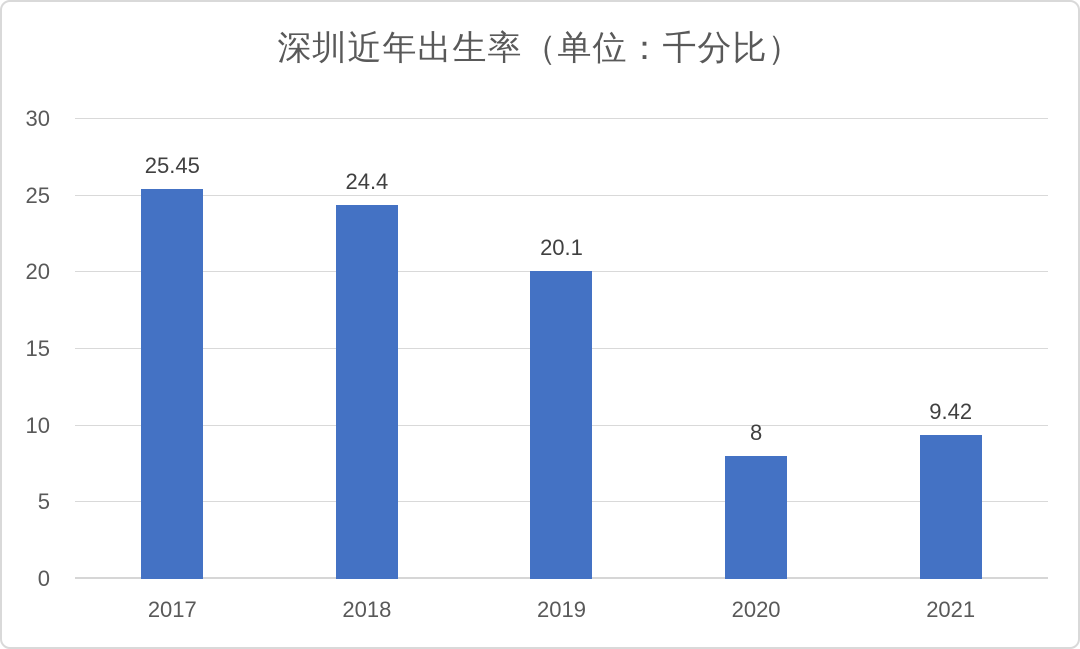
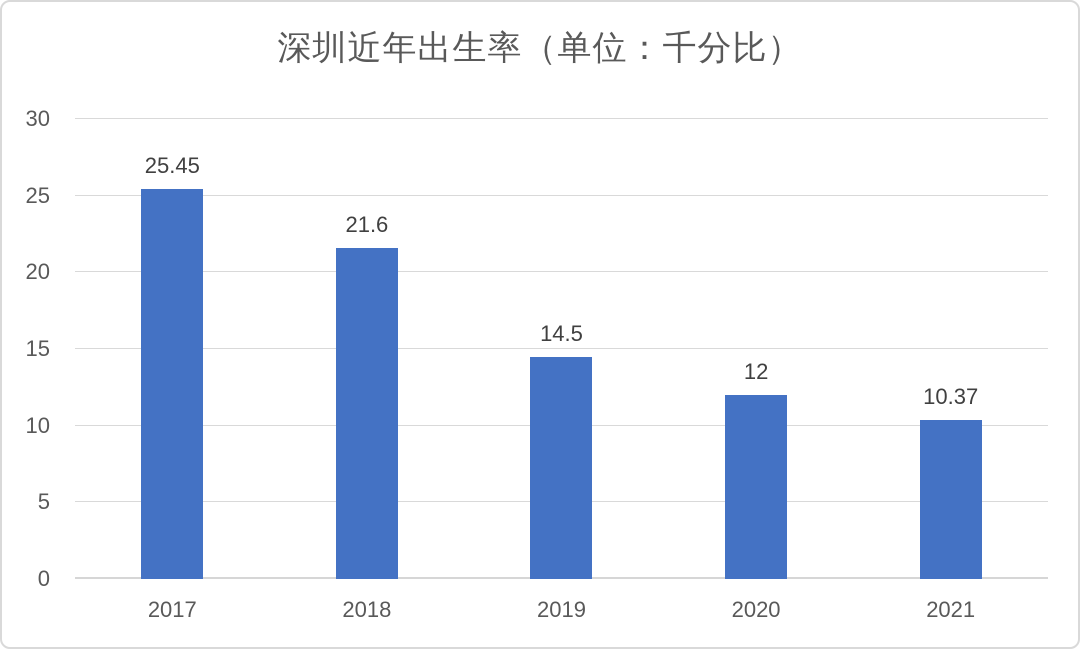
2018: 24.4 -> 21.6
2019: 20.1 -> 14.5
2020: 8 -> 12
2021: 9.42 -> 10.37
